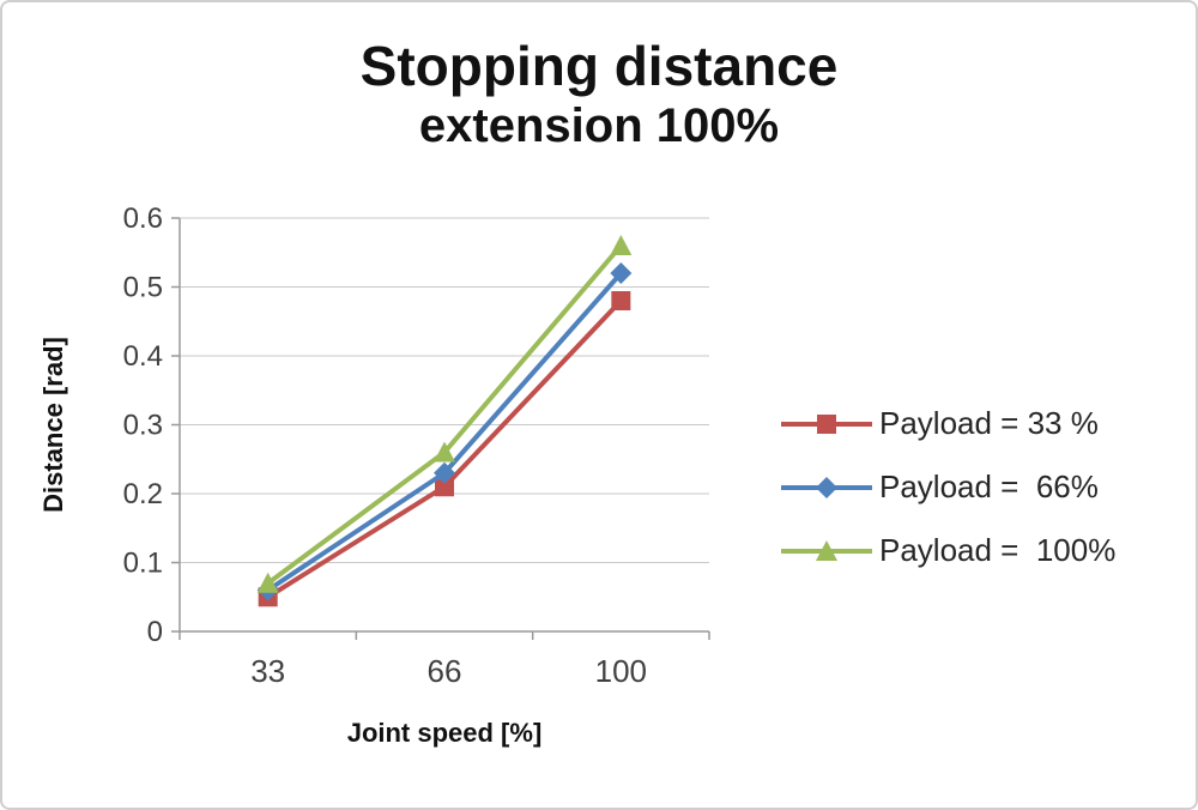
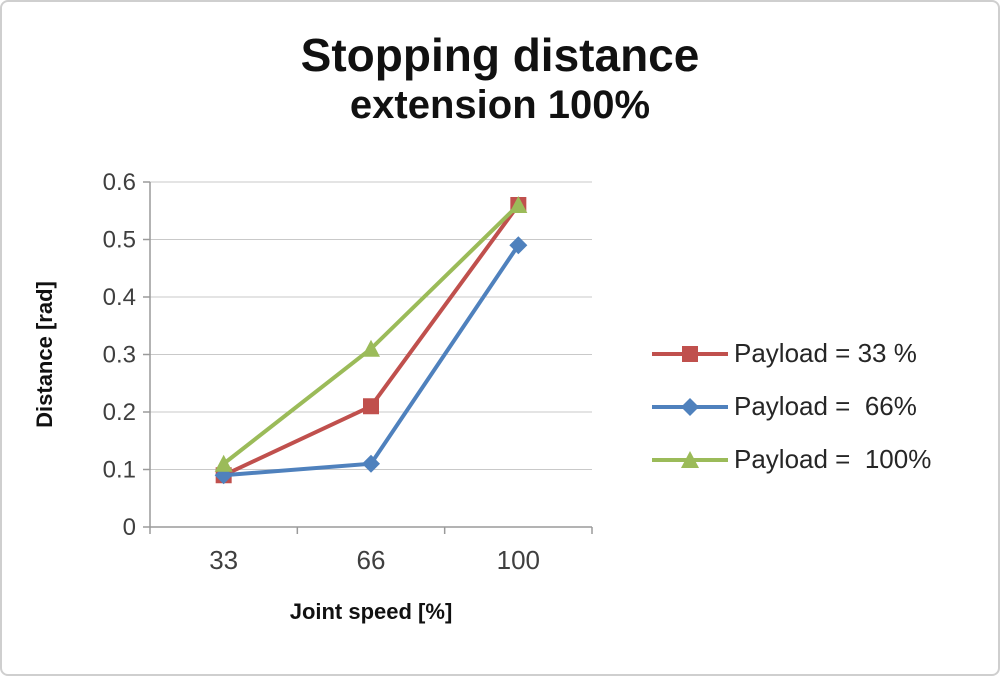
Payload = 33 %/33: 0.05 -> 0.09
Payload = 66%/33: 0.06 -> 0.09
Payload = 100%/33: 0.07 -> 0.11
Payload = 66%/66: 0.23 -> 0.11
Payload = 100%/66: 0.26 -> 0.31
Payload = 33 %/100: 0.48 -> 0.56
Payload = 66%/100: 0.52 -> 0.49
